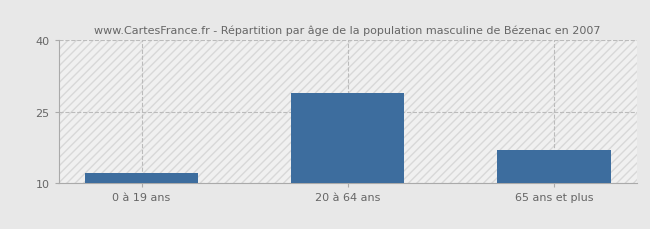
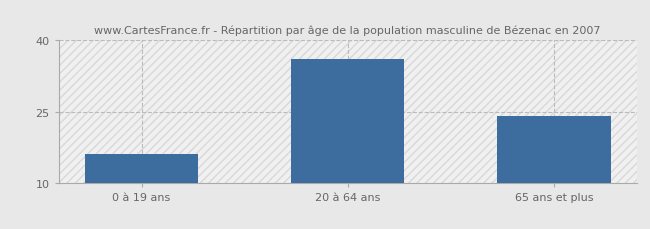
0 à 19 ans: 12 -> 16
20 à 64 ans: 29 -> 36
65 ans et plus: 17 -> 24
